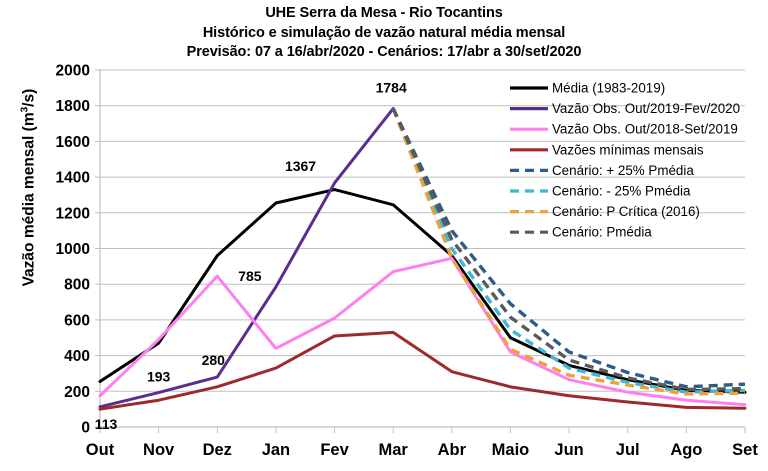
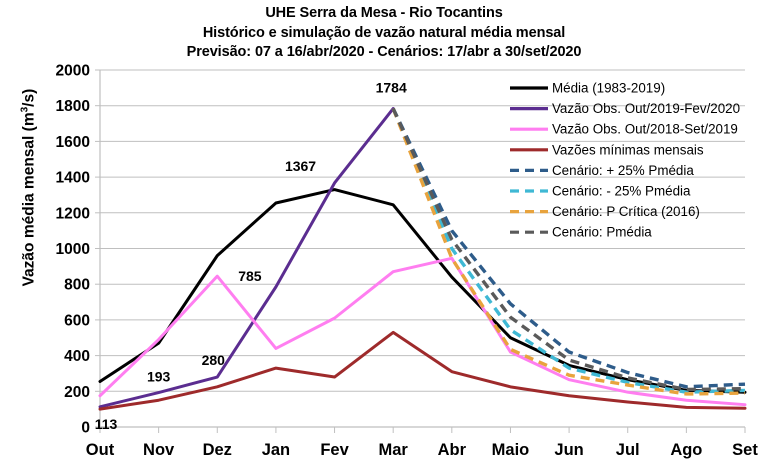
Vazões mínimas mensais/Fev: 510 -> 280
Média (1983-2019)/Abr: 960 -> 840
